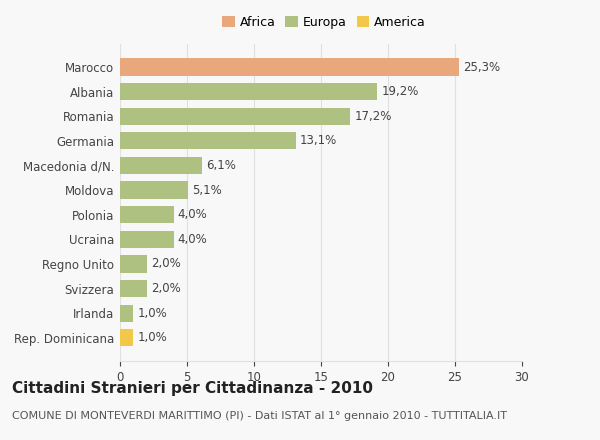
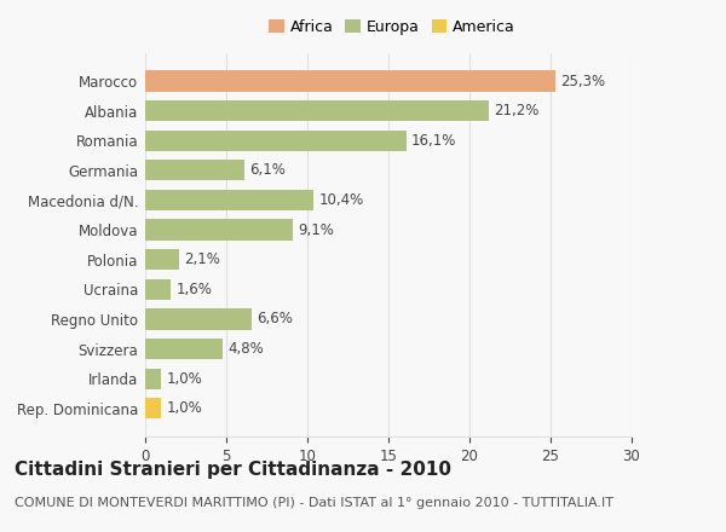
Albania: 19,2% -> 21,2%
Romania: 17,2% -> 16,1%
Germania: 13,1% -> 6,1%
Macedonia d/N.: 6,1% -> 10,4%
Moldova: 5,1% -> 9,1%
Polonia: 4,0% -> 2,1%
Ucraina: 4,0% -> 1,6%
Regno Unito: 2,0% -> 6,6%
Svizzera: 2,0% -> 4,8%
